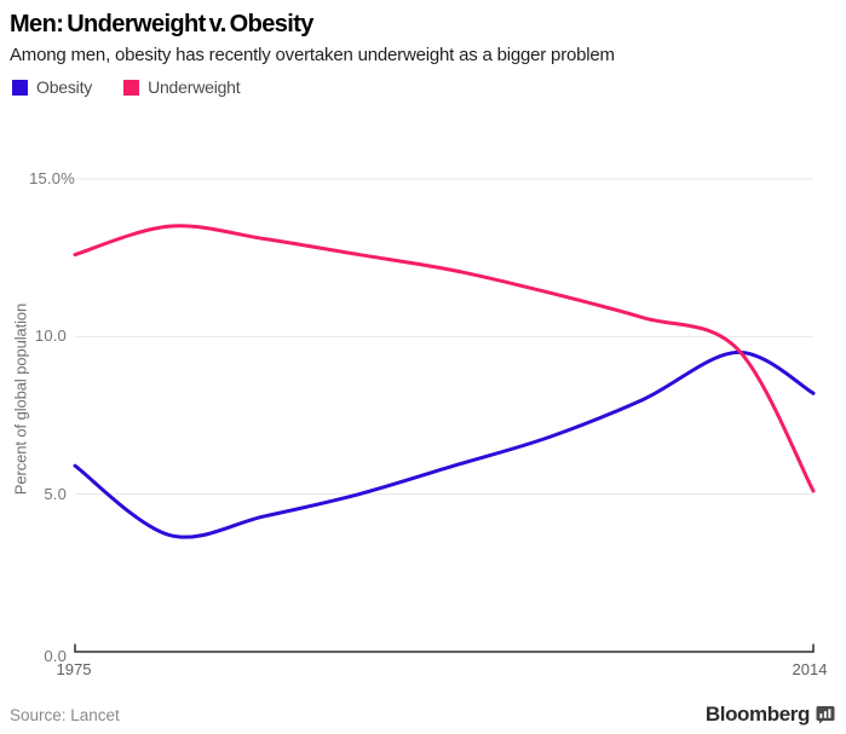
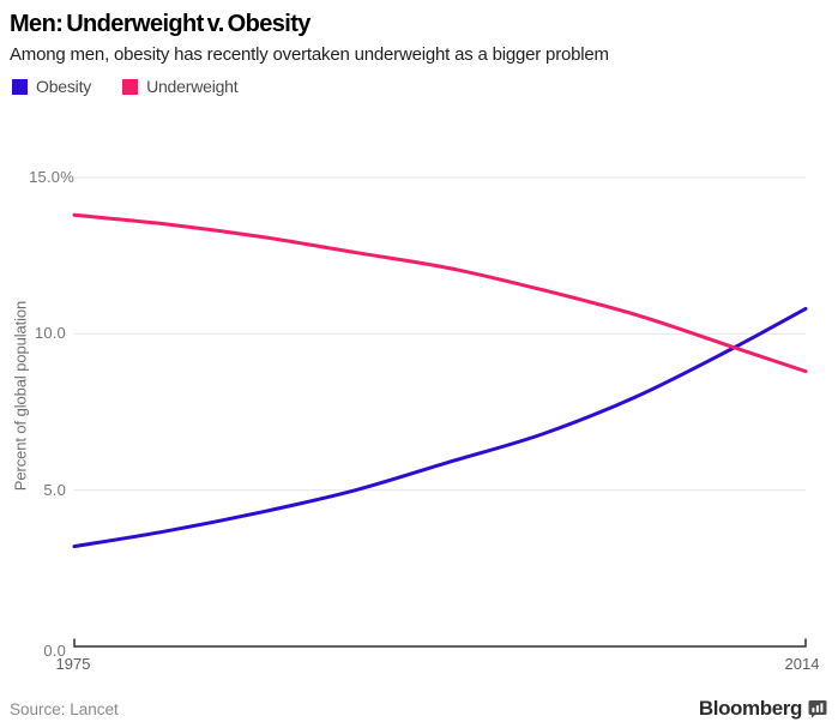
Obesity/1975: 5.9 -> 3.2
Underweight/1975: 12.6 -> 13.8
Obesity/2014: 8.2 -> 10.8
Underweight/2014: 5.1 -> 8.8
